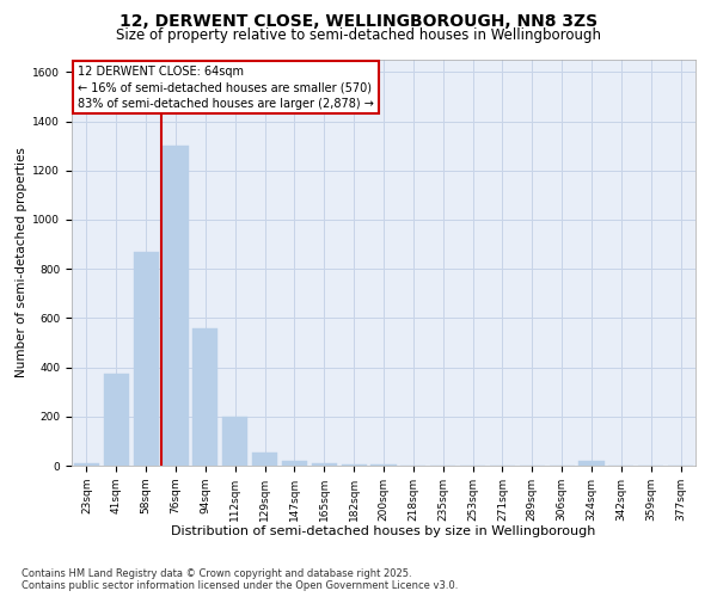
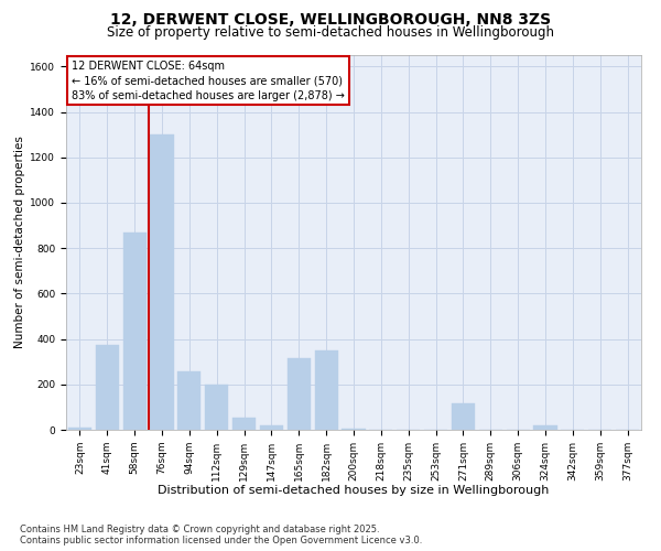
94sqm: 560 -> 255
165sqm: 8 -> 315
182sqm: 3 -> 350
271sqm: 1 -> 115
